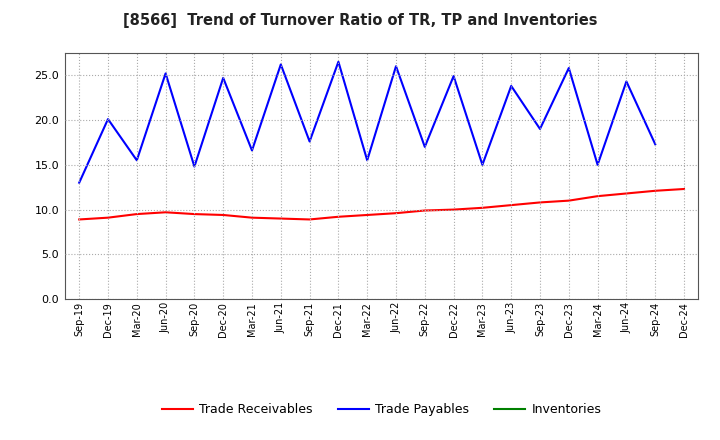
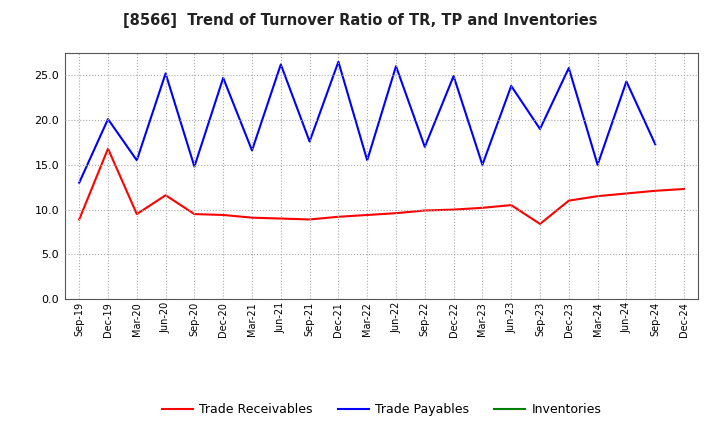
Trade Receivables/Dec-19: 9.1 -> 16.8
Trade Receivables/Jun-20: 9.7 -> 11.6
Trade Receivables/Sep-23: 10.8 -> 8.4
